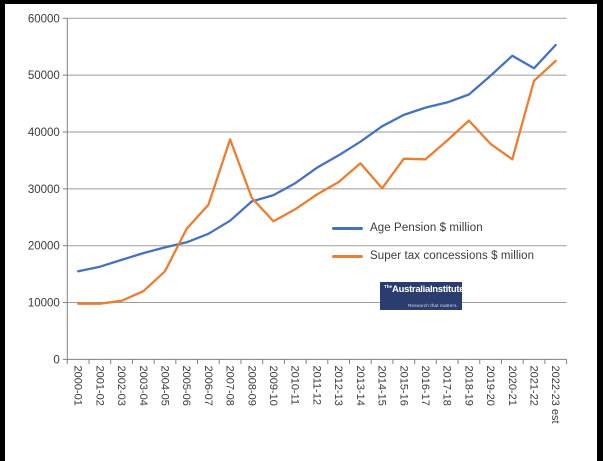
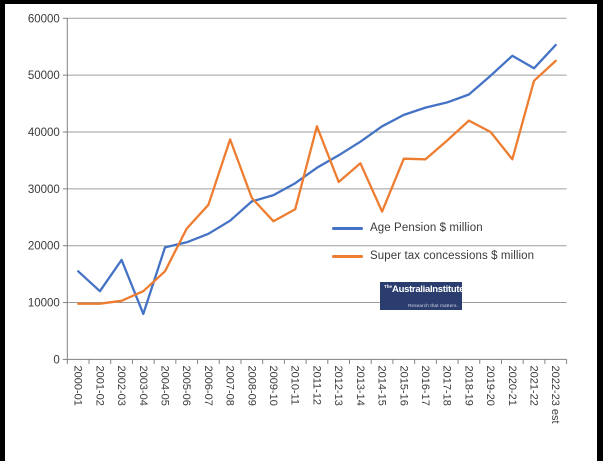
Age Pension $ million/2001-02: 16000 -> 12000
Age Pension $ million/2003-04: 19000 -> 8000
Super tax concessions $ million/2011-12: 29000 -> 41000
Super tax concessions $ million/2014-15: 30000 -> 26000
Super tax concessions $ million/2019-20: 38000 -> 40000
